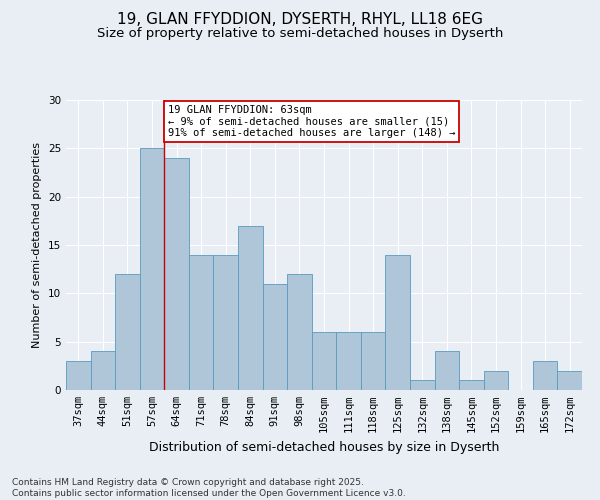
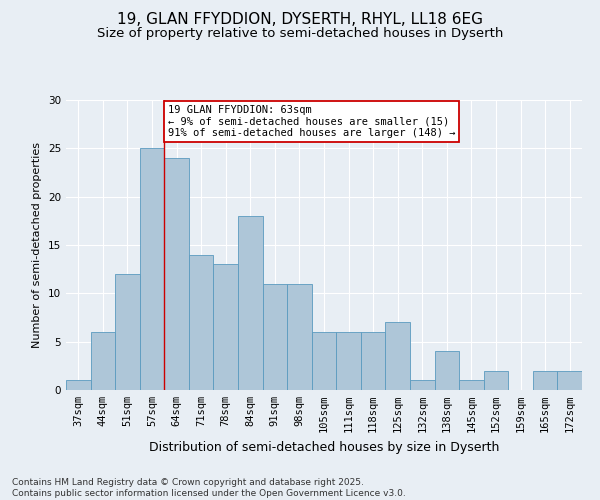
37sqm: 3 -> 1
44sqm: 4 -> 6
78sqm: 14 -> 13
84sqm: 17 -> 18
98sqm: 12 -> 11
125sqm: 14 -> 7
165sqm: 3 -> 2
